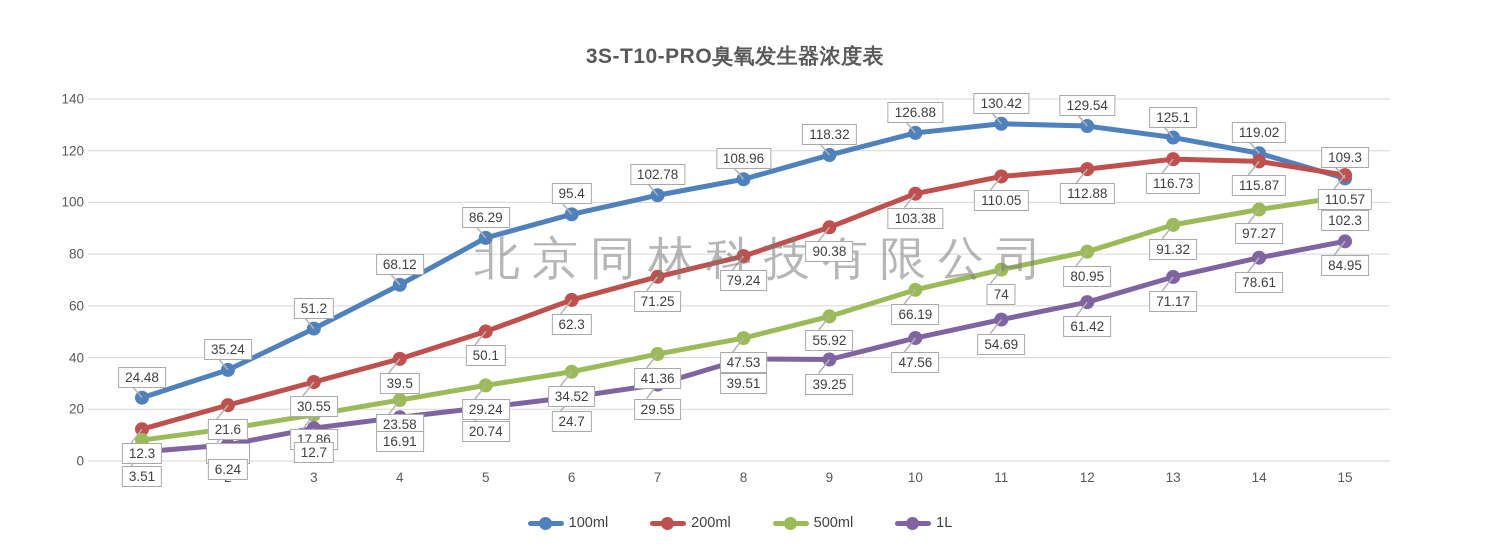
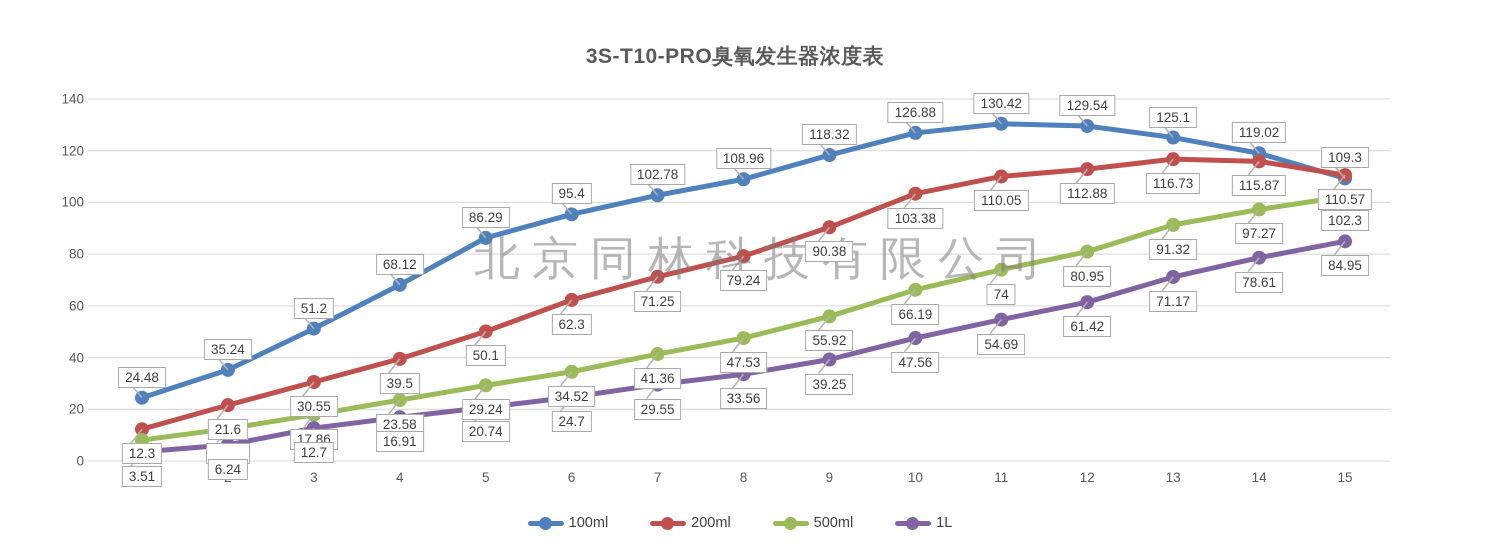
1L/8: 39.51 -> 33.56
